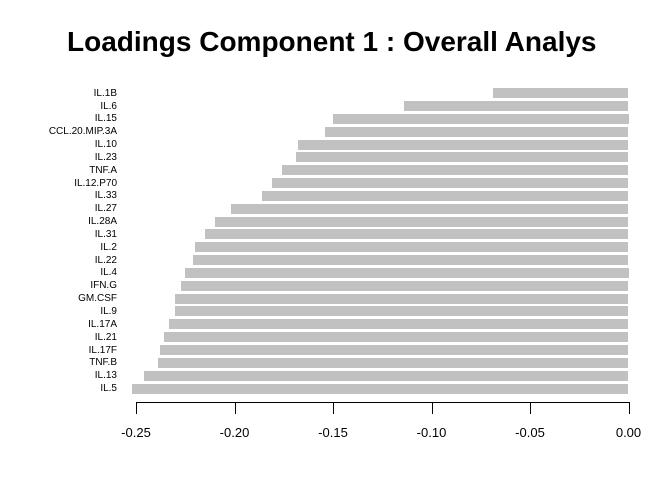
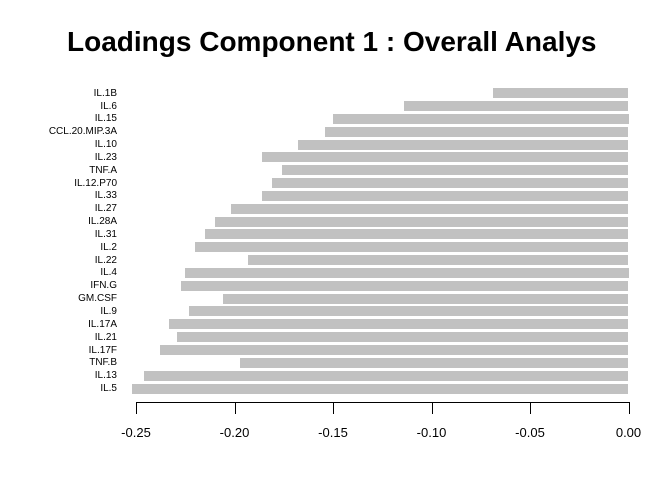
IL.23: -0.169 -> -0.186
IL.22: -0.221 -> -0.193
GM.CSF: -0.230 -> -0.206
IL.9: -0.230 -> -0.223
IL.21: -0.236 -> -0.229
TNF.B: -0.239 -> -0.197
